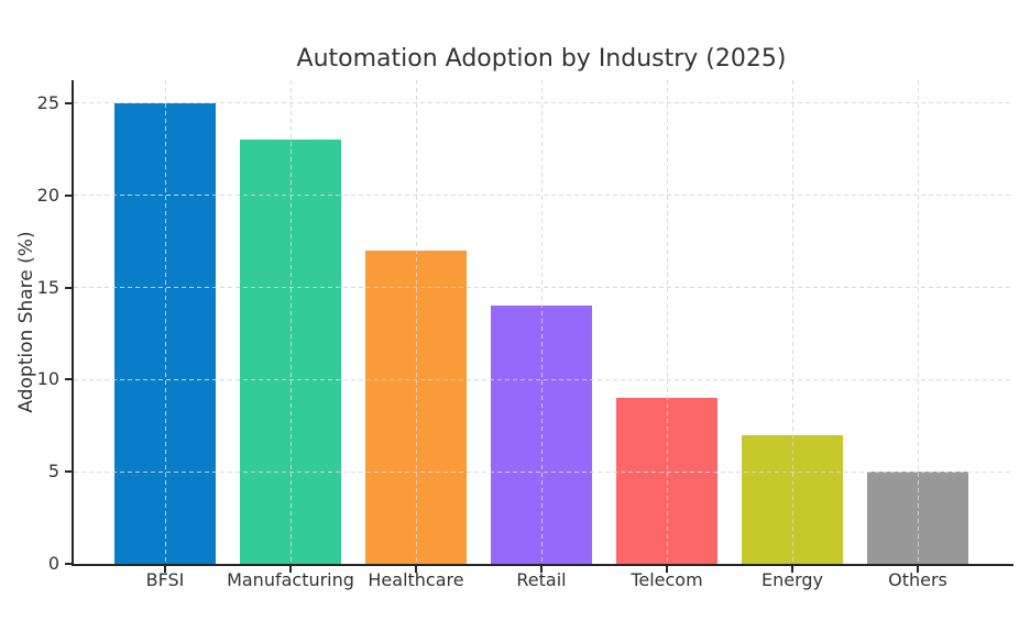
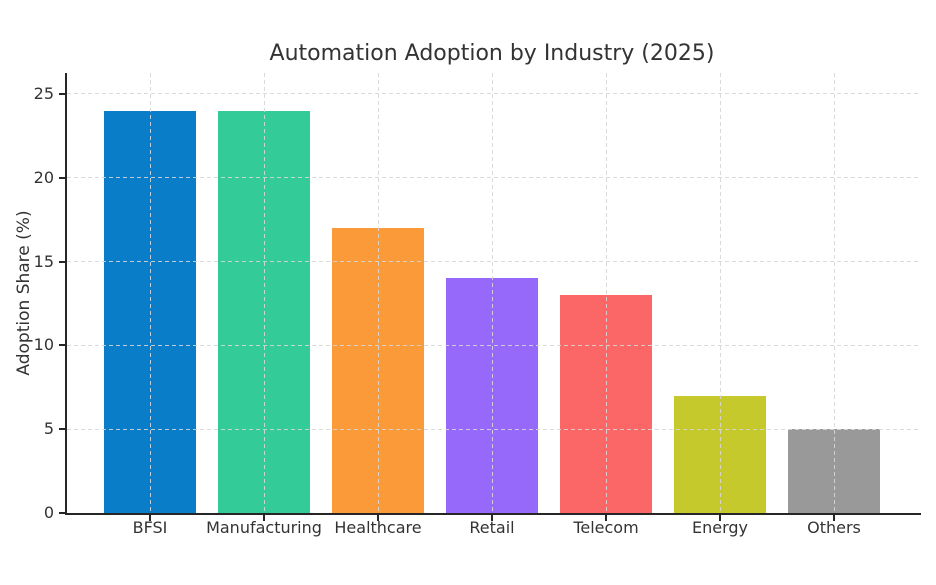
BFSI: 25 -> 24
Manufacturing: 23 -> 24
Telecom: 9 -> 13
